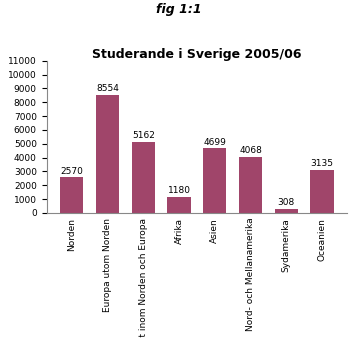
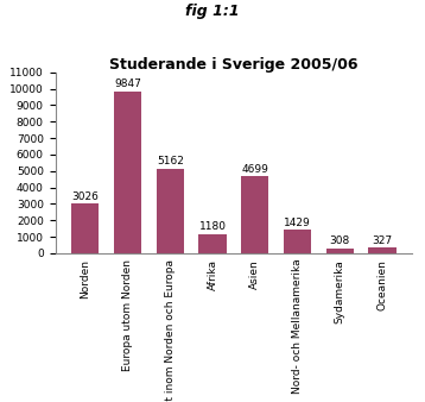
Norden: 2570 -> 3026
Europa utom Norden: 8554 -> 9847
Nord- och Mellanamerika: 4068 -> 1429
Oceanien: 3135 -> 327
